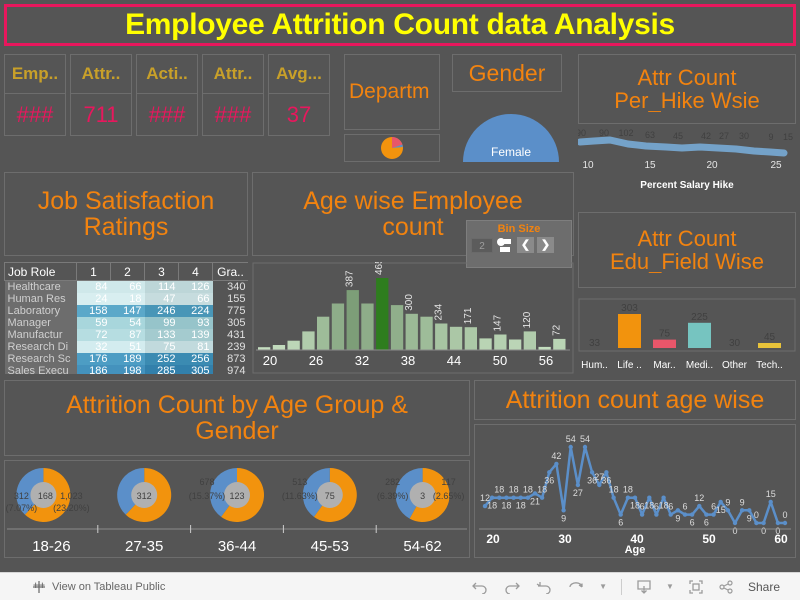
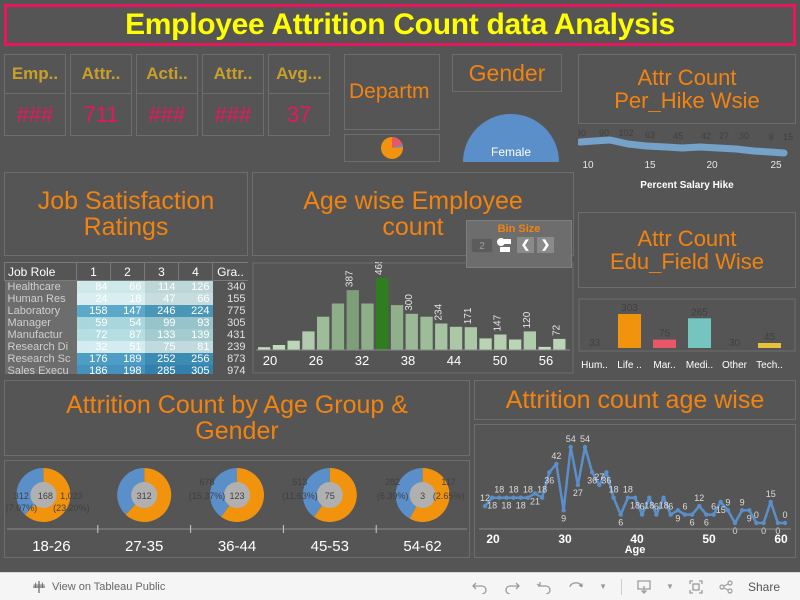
Attr Count Edu_Field Wise/Medi..: 225 -> 265
